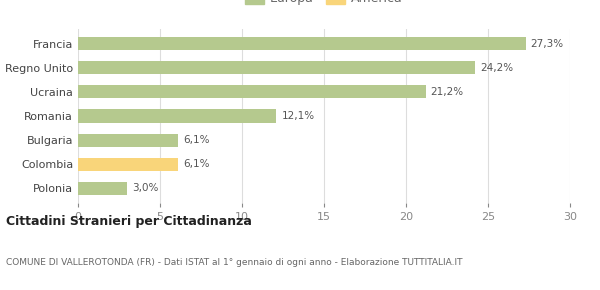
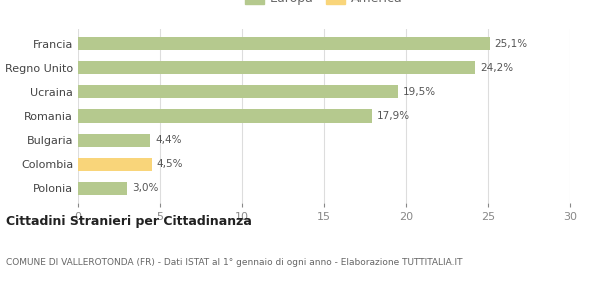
Francia: 27,3% -> 25,1%
Ucraina: 21,2% -> 19,5%
Romania: 12,1% -> 17,9%
Bulgaria: 6,1% -> 4,4%
Colombia: 6,1% -> 4,5%
